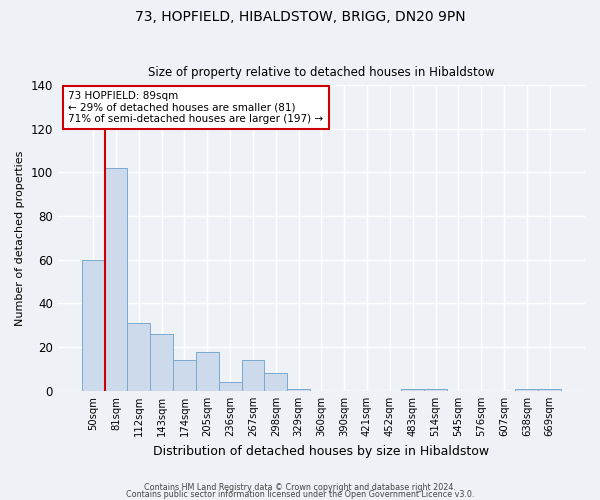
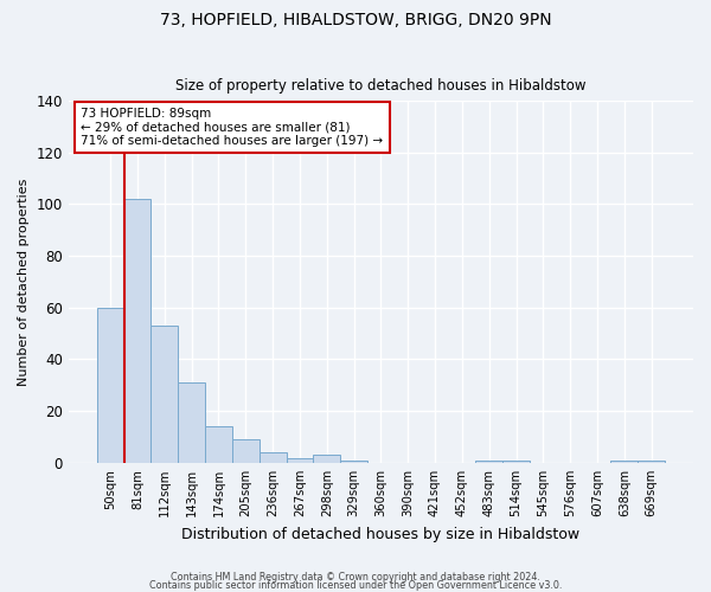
112sqm: 31 -> 53
143sqm: 26 -> 31
205sqm: 18 -> 9
267sqm: 14 -> 2
298sqm: 8 -> 3
